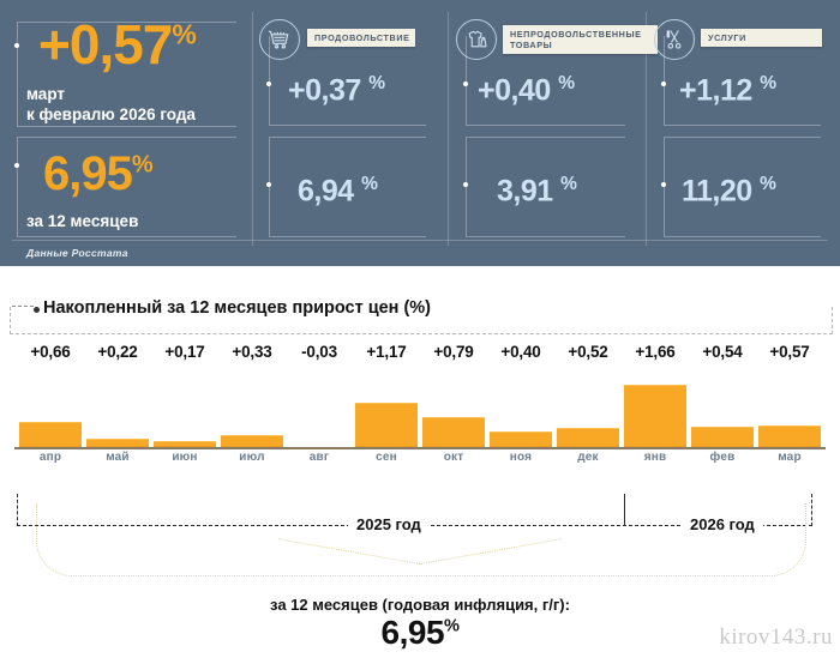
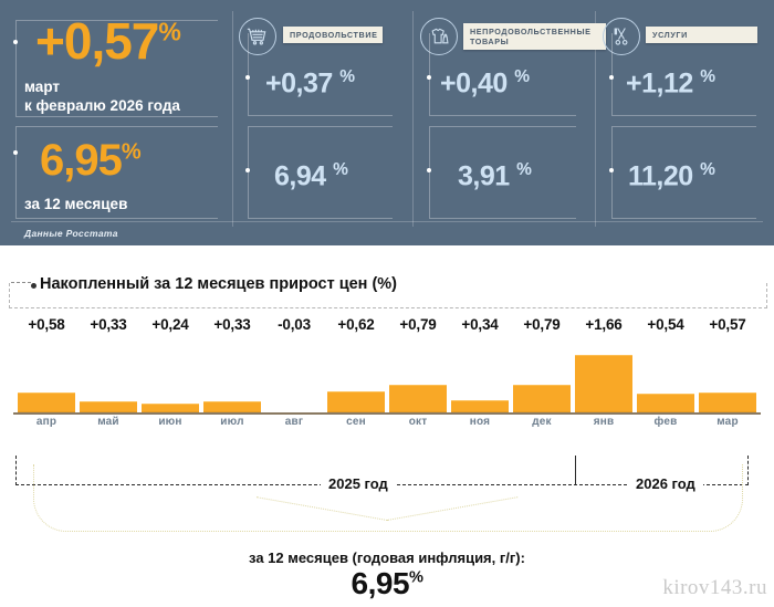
апр: +0,66 -> +0,58
май: +0,22 -> +0,33
июн: +0,17 -> +0,24
сен: +1,17 -> +0,62
ноя: +0,40 -> +0,34
дек: +0,52 -> +0,79
